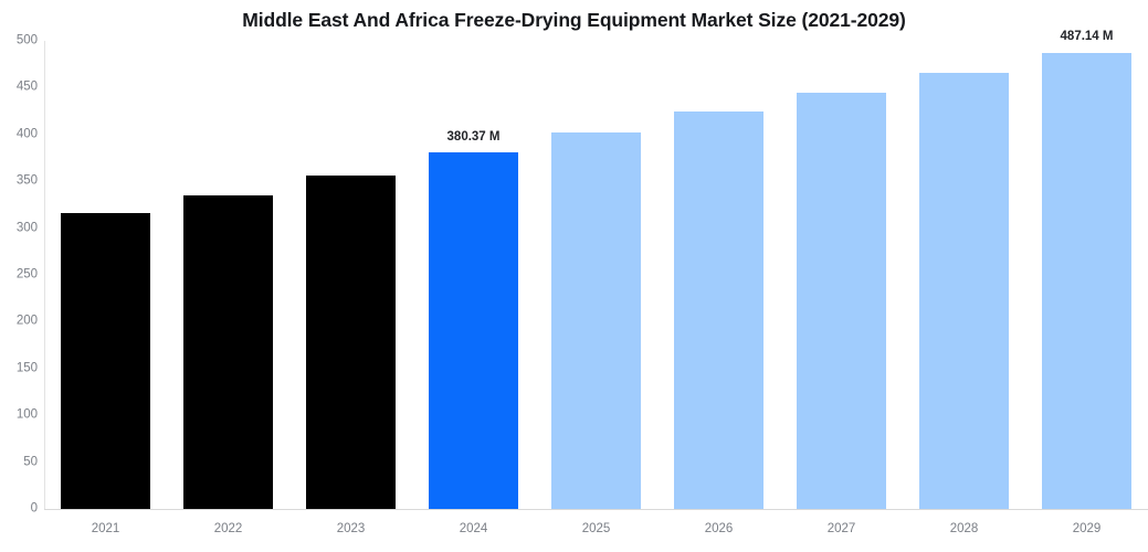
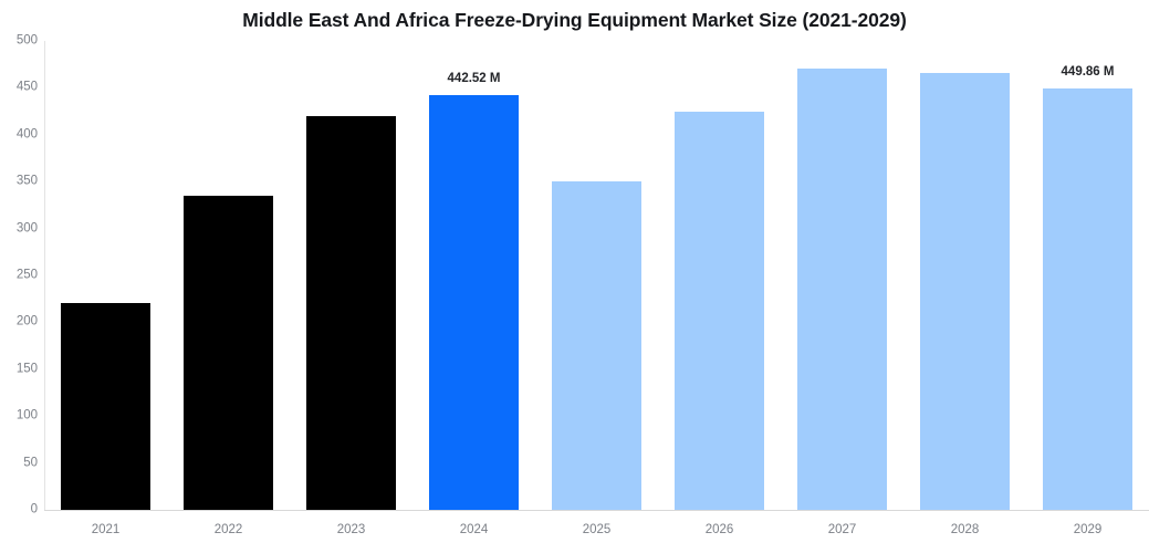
2021: 320 -> 220
2023: 360 -> 420
2024: 380.37 -> 442.52
2025: 400 -> 350
2027: 440 -> 470
2029: 487.14 -> 449.86
